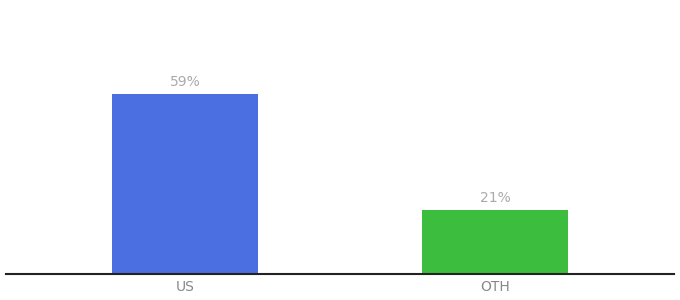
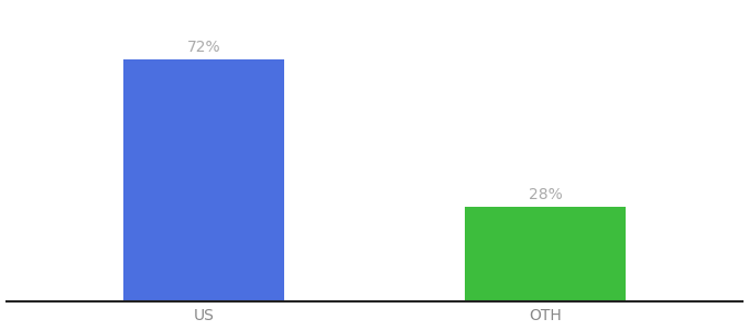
US: 59% -> 72%
OTH: 21% -> 28%
